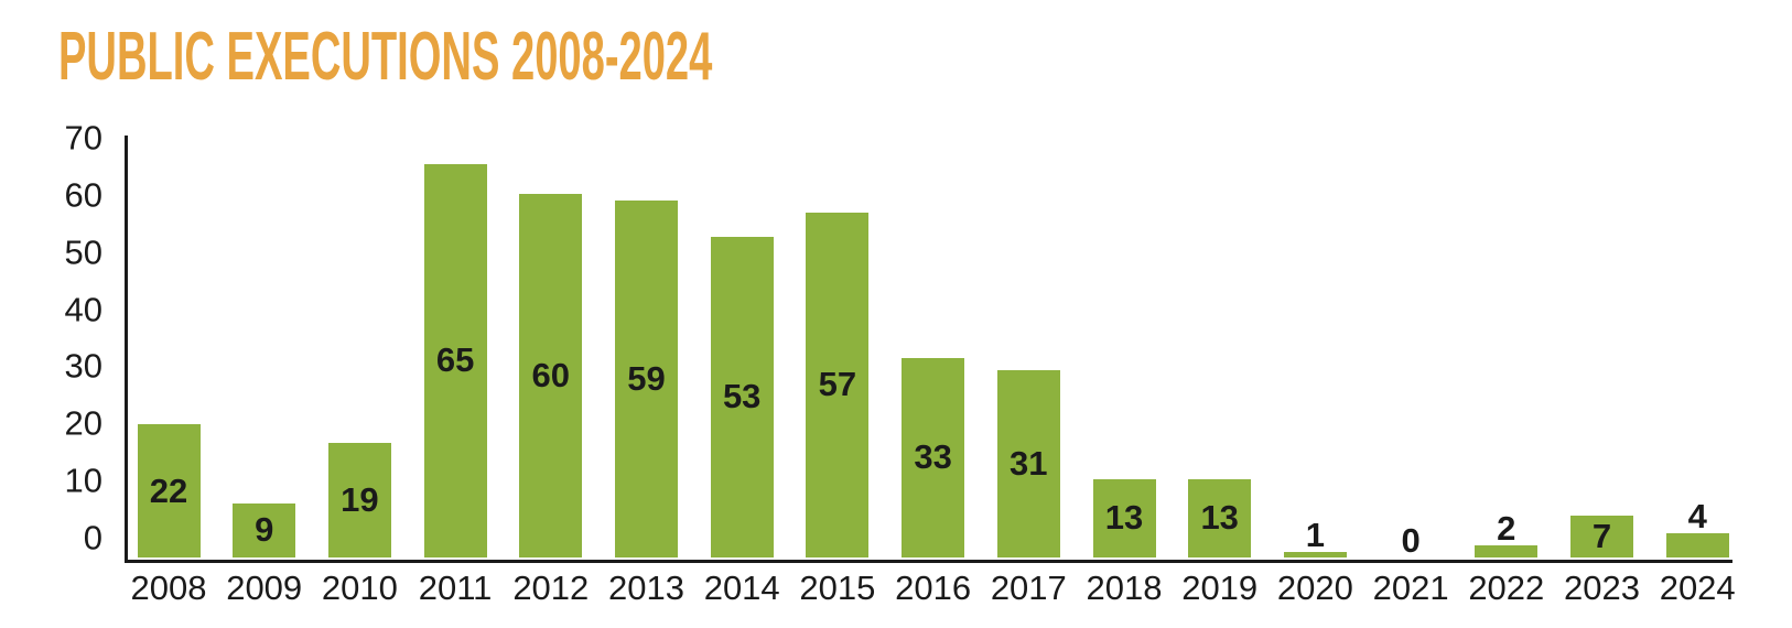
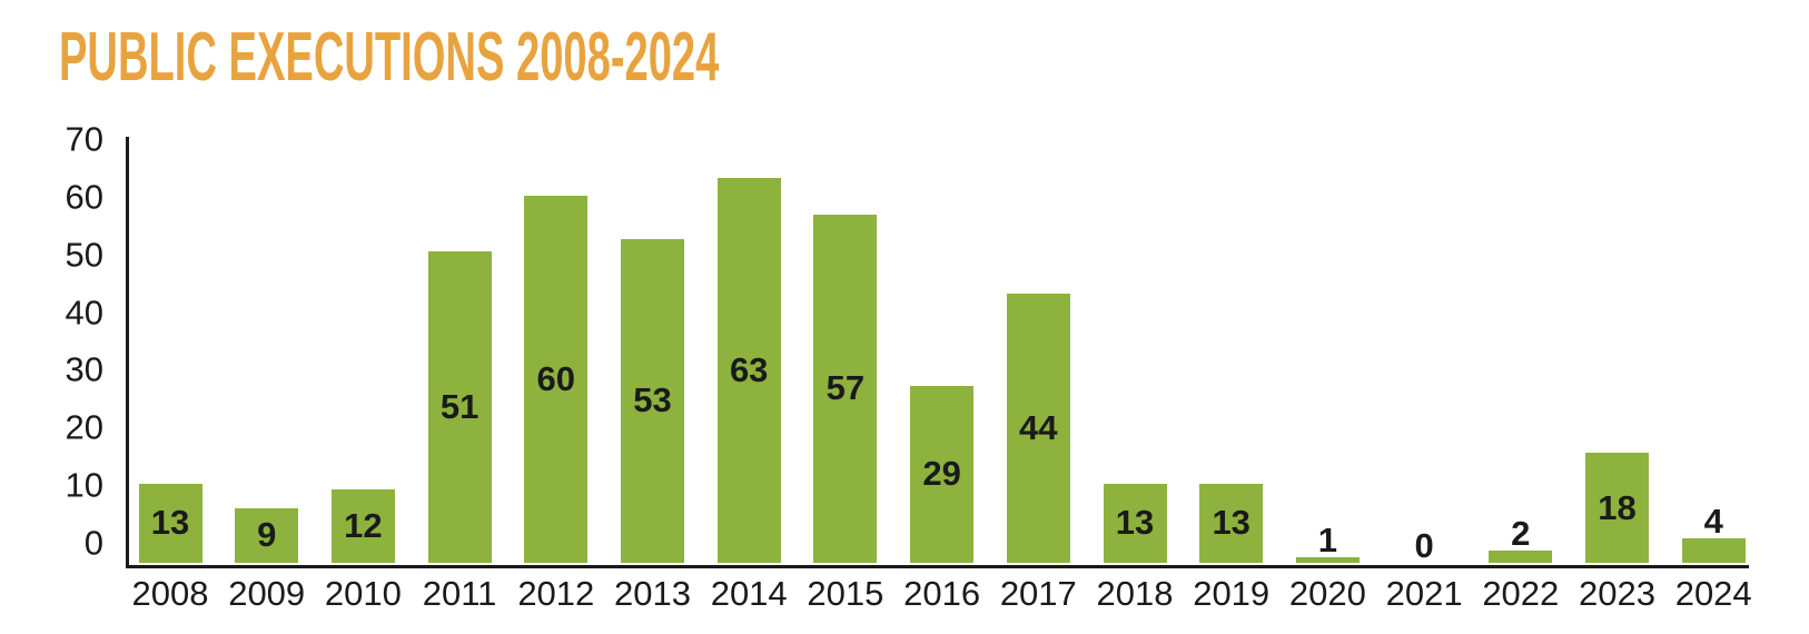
2008: 22 -> 13
2010: 19 -> 12
2011: 65 -> 51
2013: 59 -> 53
2014: 53 -> 63
2016: 33 -> 29
2017: 31 -> 44
2023: 7 -> 18
